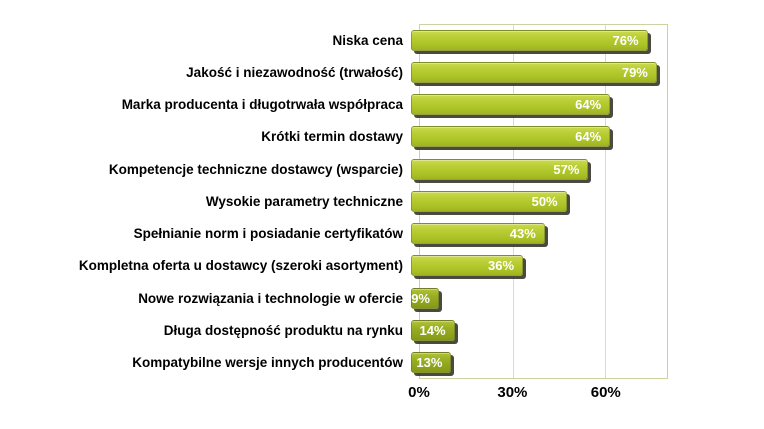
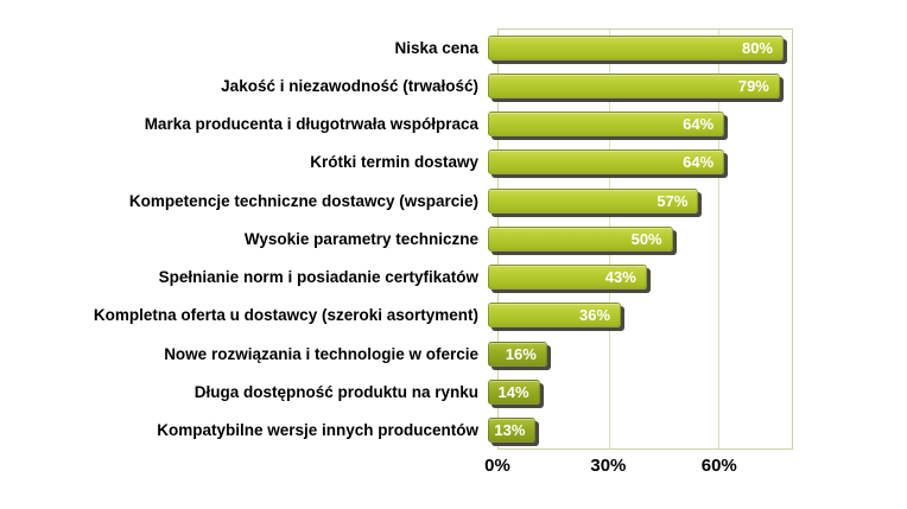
Niska cena: 76% -> 80%
Nowe rozwiązania i technologie w ofercie: 9% -> 16%
